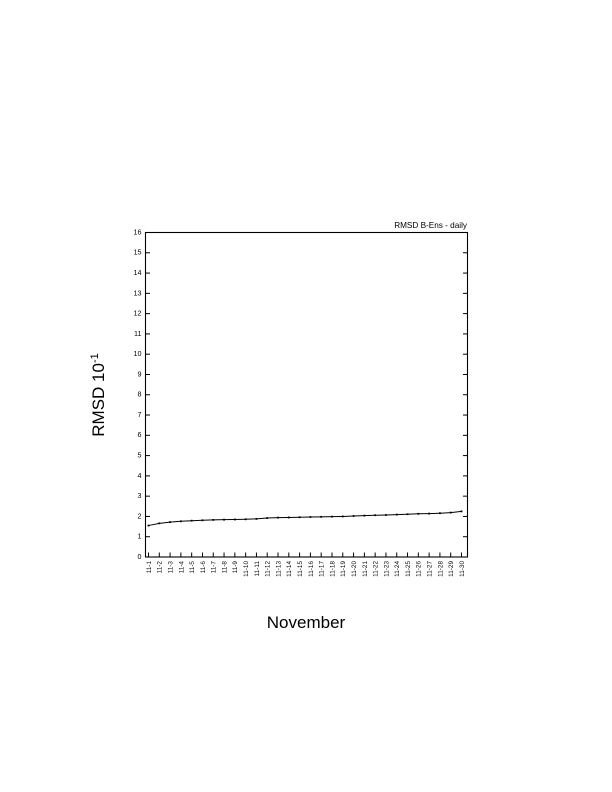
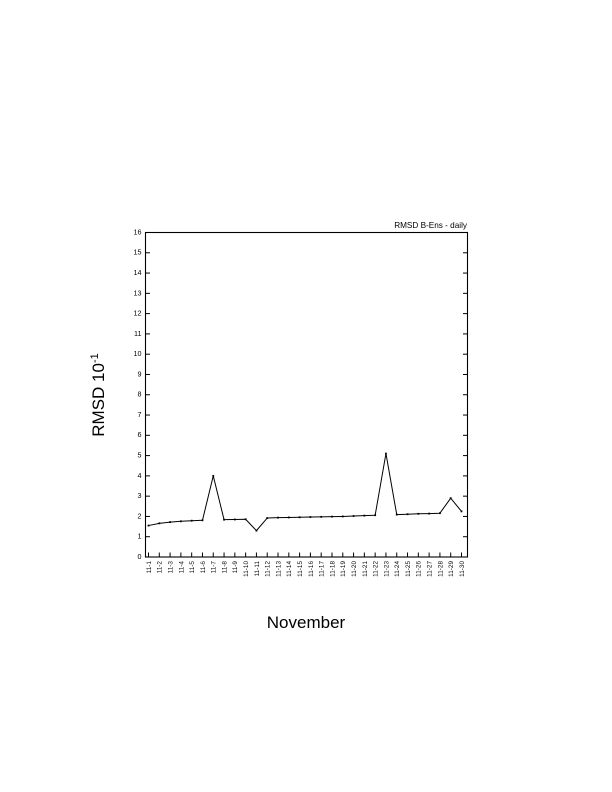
11-7: 1.8 -> 4.0
11-11: 1.9 -> 1.3
11-23: 2.1 -> 5.1
11-29: 2.2 -> 2.9
